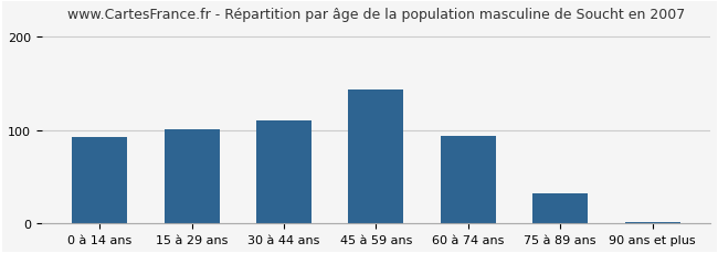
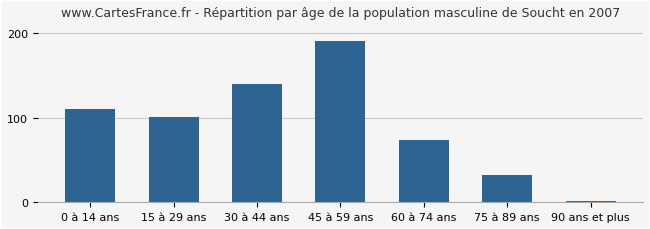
0 à 14 ans: 92 -> 110
30 à 44 ans: 110 -> 140
45 à 59 ans: 143 -> 190
60 à 74 ans: 93 -> 74
